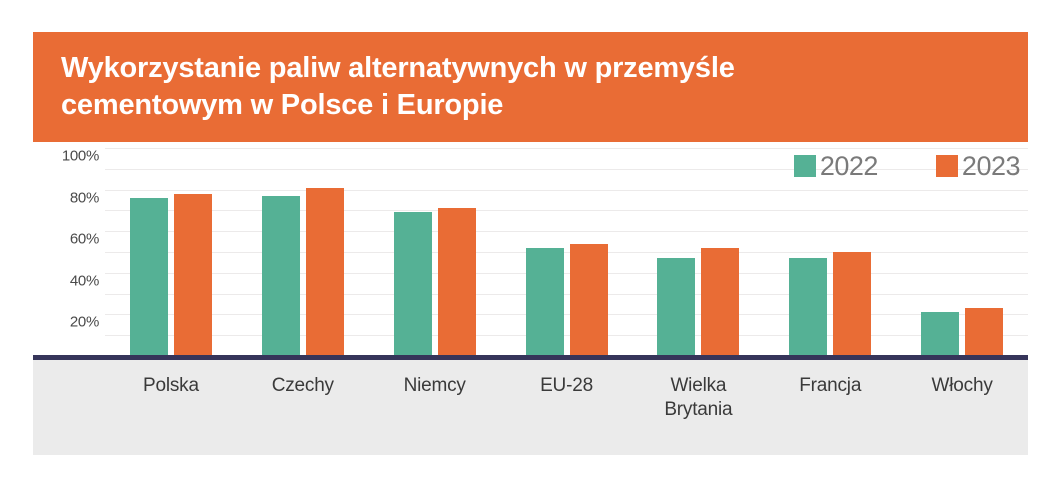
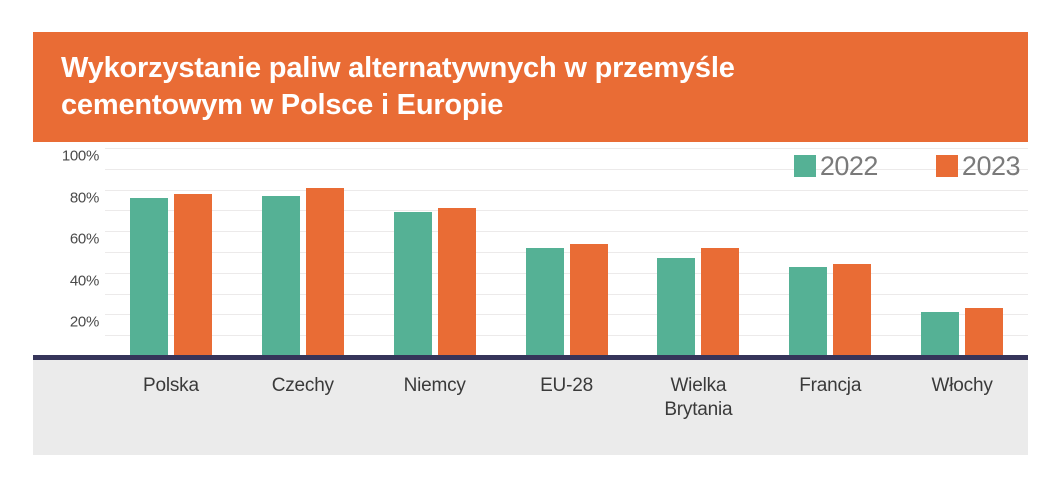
2022/Francja: 47% -> 43%
2023/Francja: 50% -> 44%
